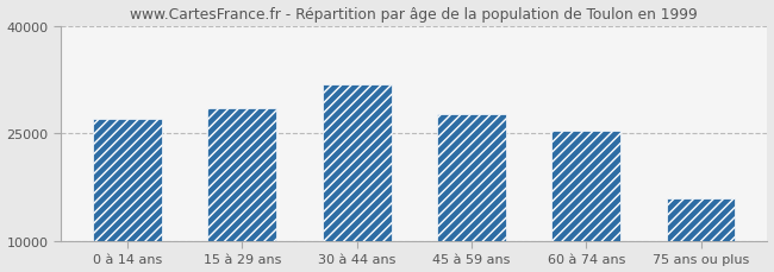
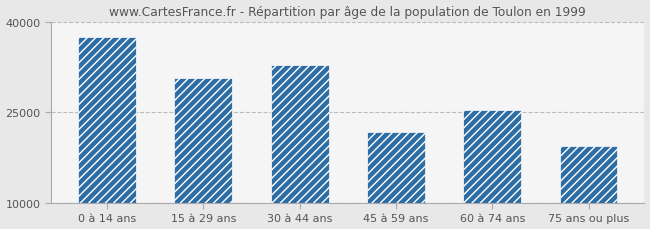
0 à 14 ans: 27000 -> 37400
15 à 29 ans: 28500 -> 30600
30 à 44 ans: 31800 -> 32800
45 à 59 ans: 27700 -> 21800
75 ans ou plus: 16000 -> 19400
